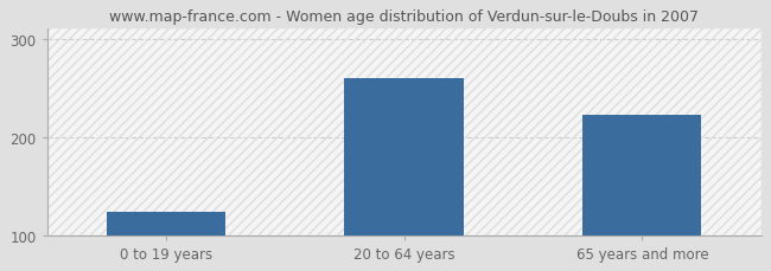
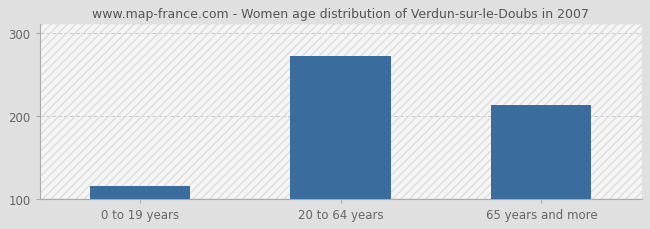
0 to 19 years: 124 -> 115
20 to 64 years: 260 -> 272
65 years and more: 222 -> 213
